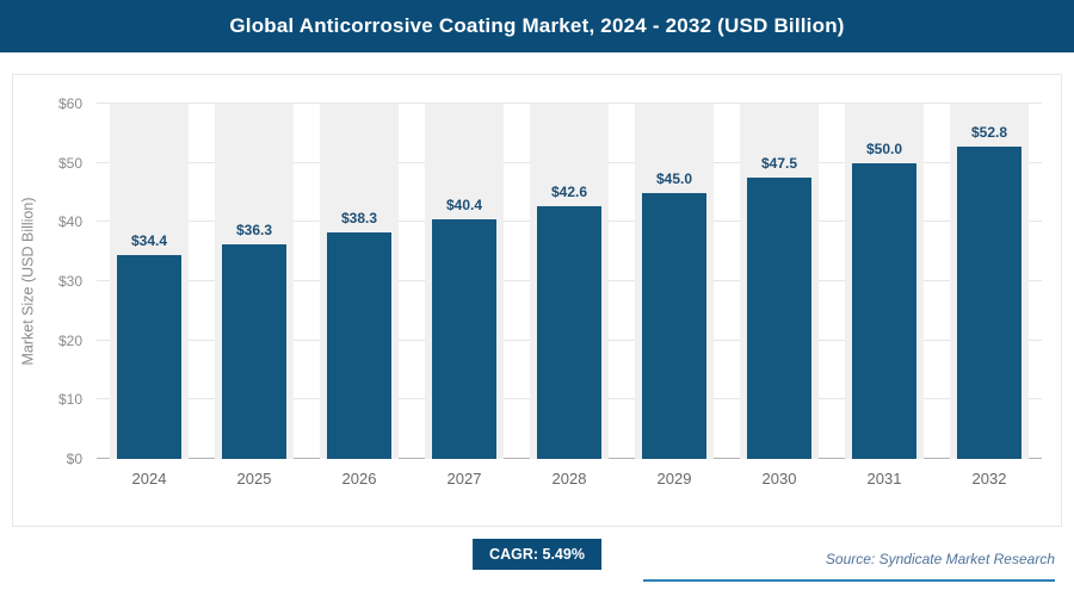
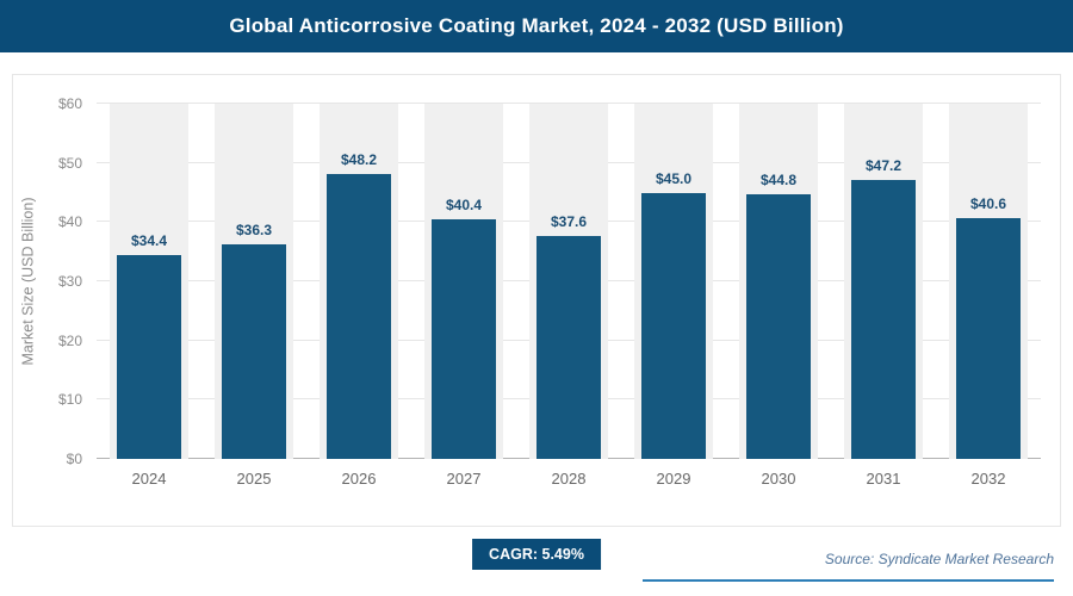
2026: $38.3 -> $48.2
2028: $42.6 -> $37.6
2030: $47.5 -> $44.8
2031: $50.0 -> $47.2
2032: $52.8 -> $40.6
